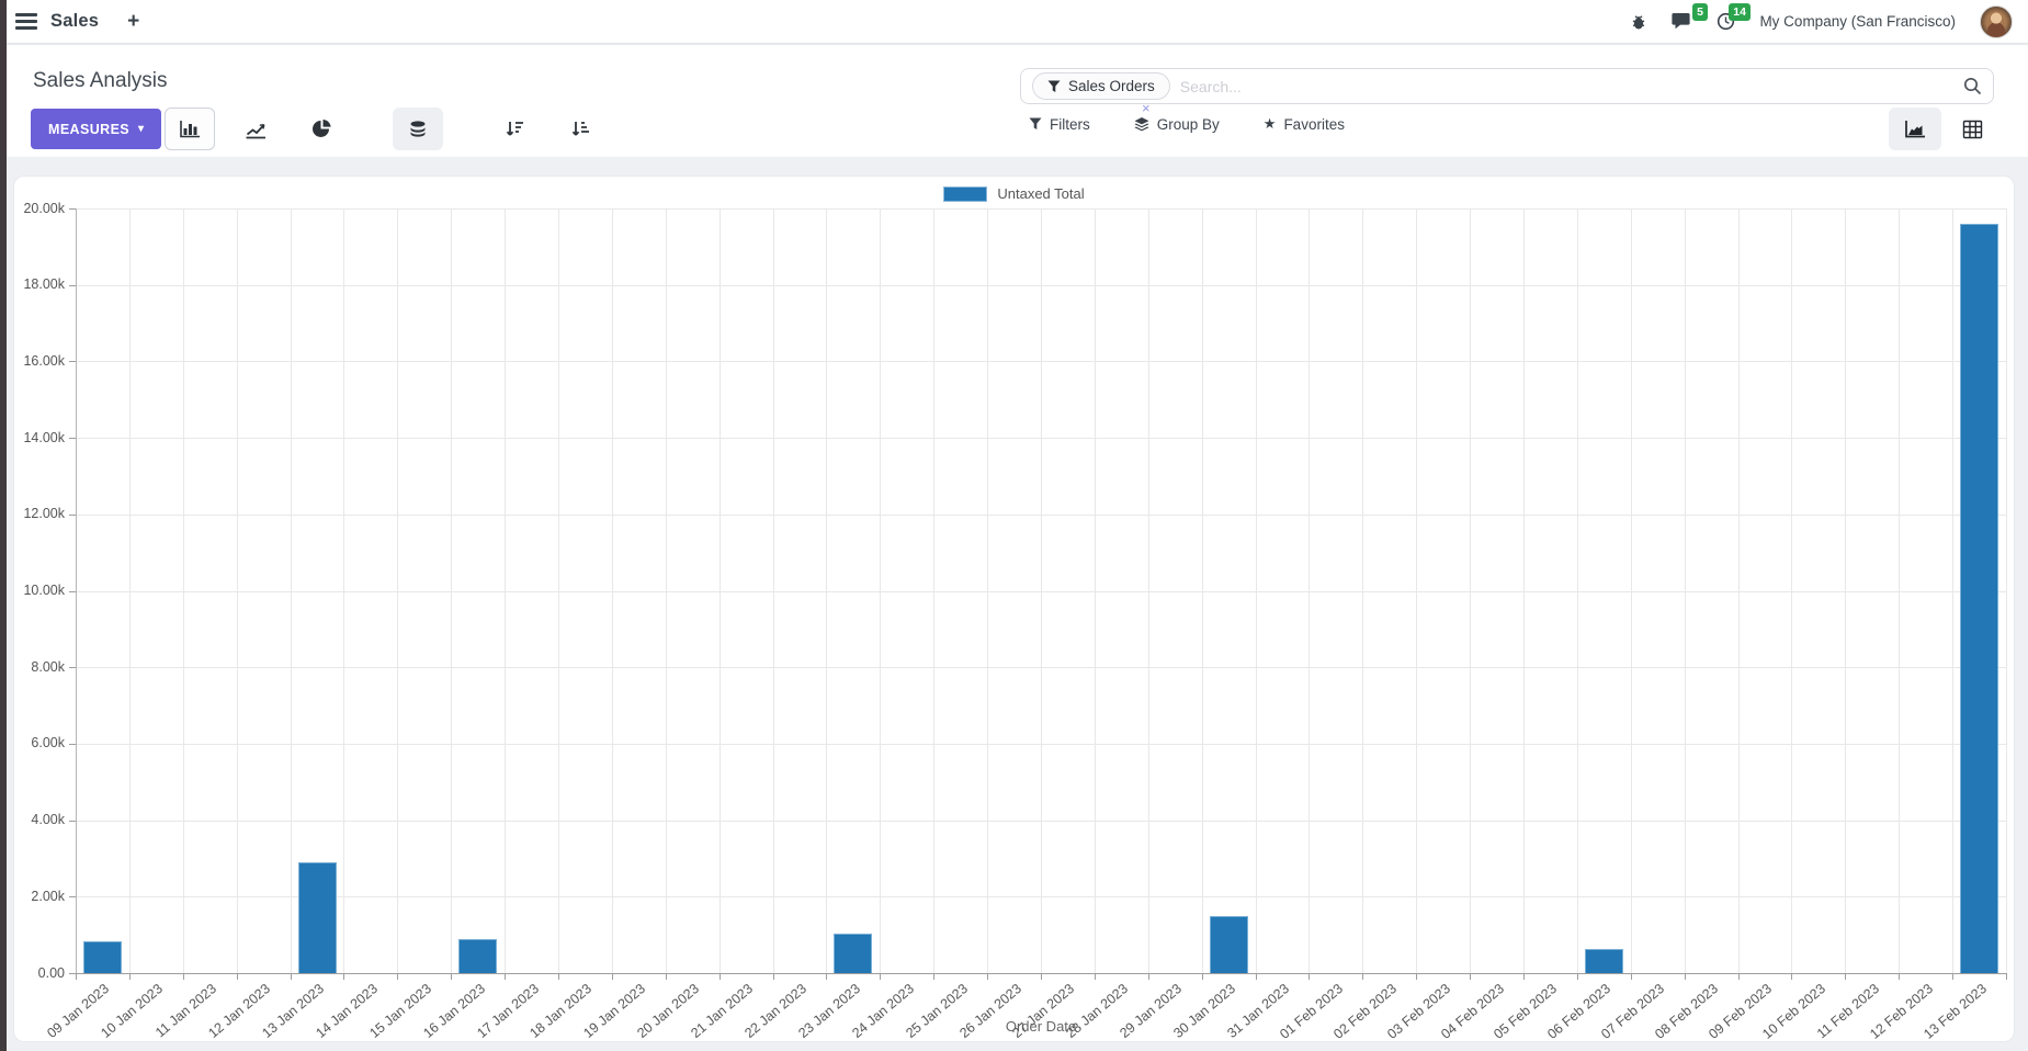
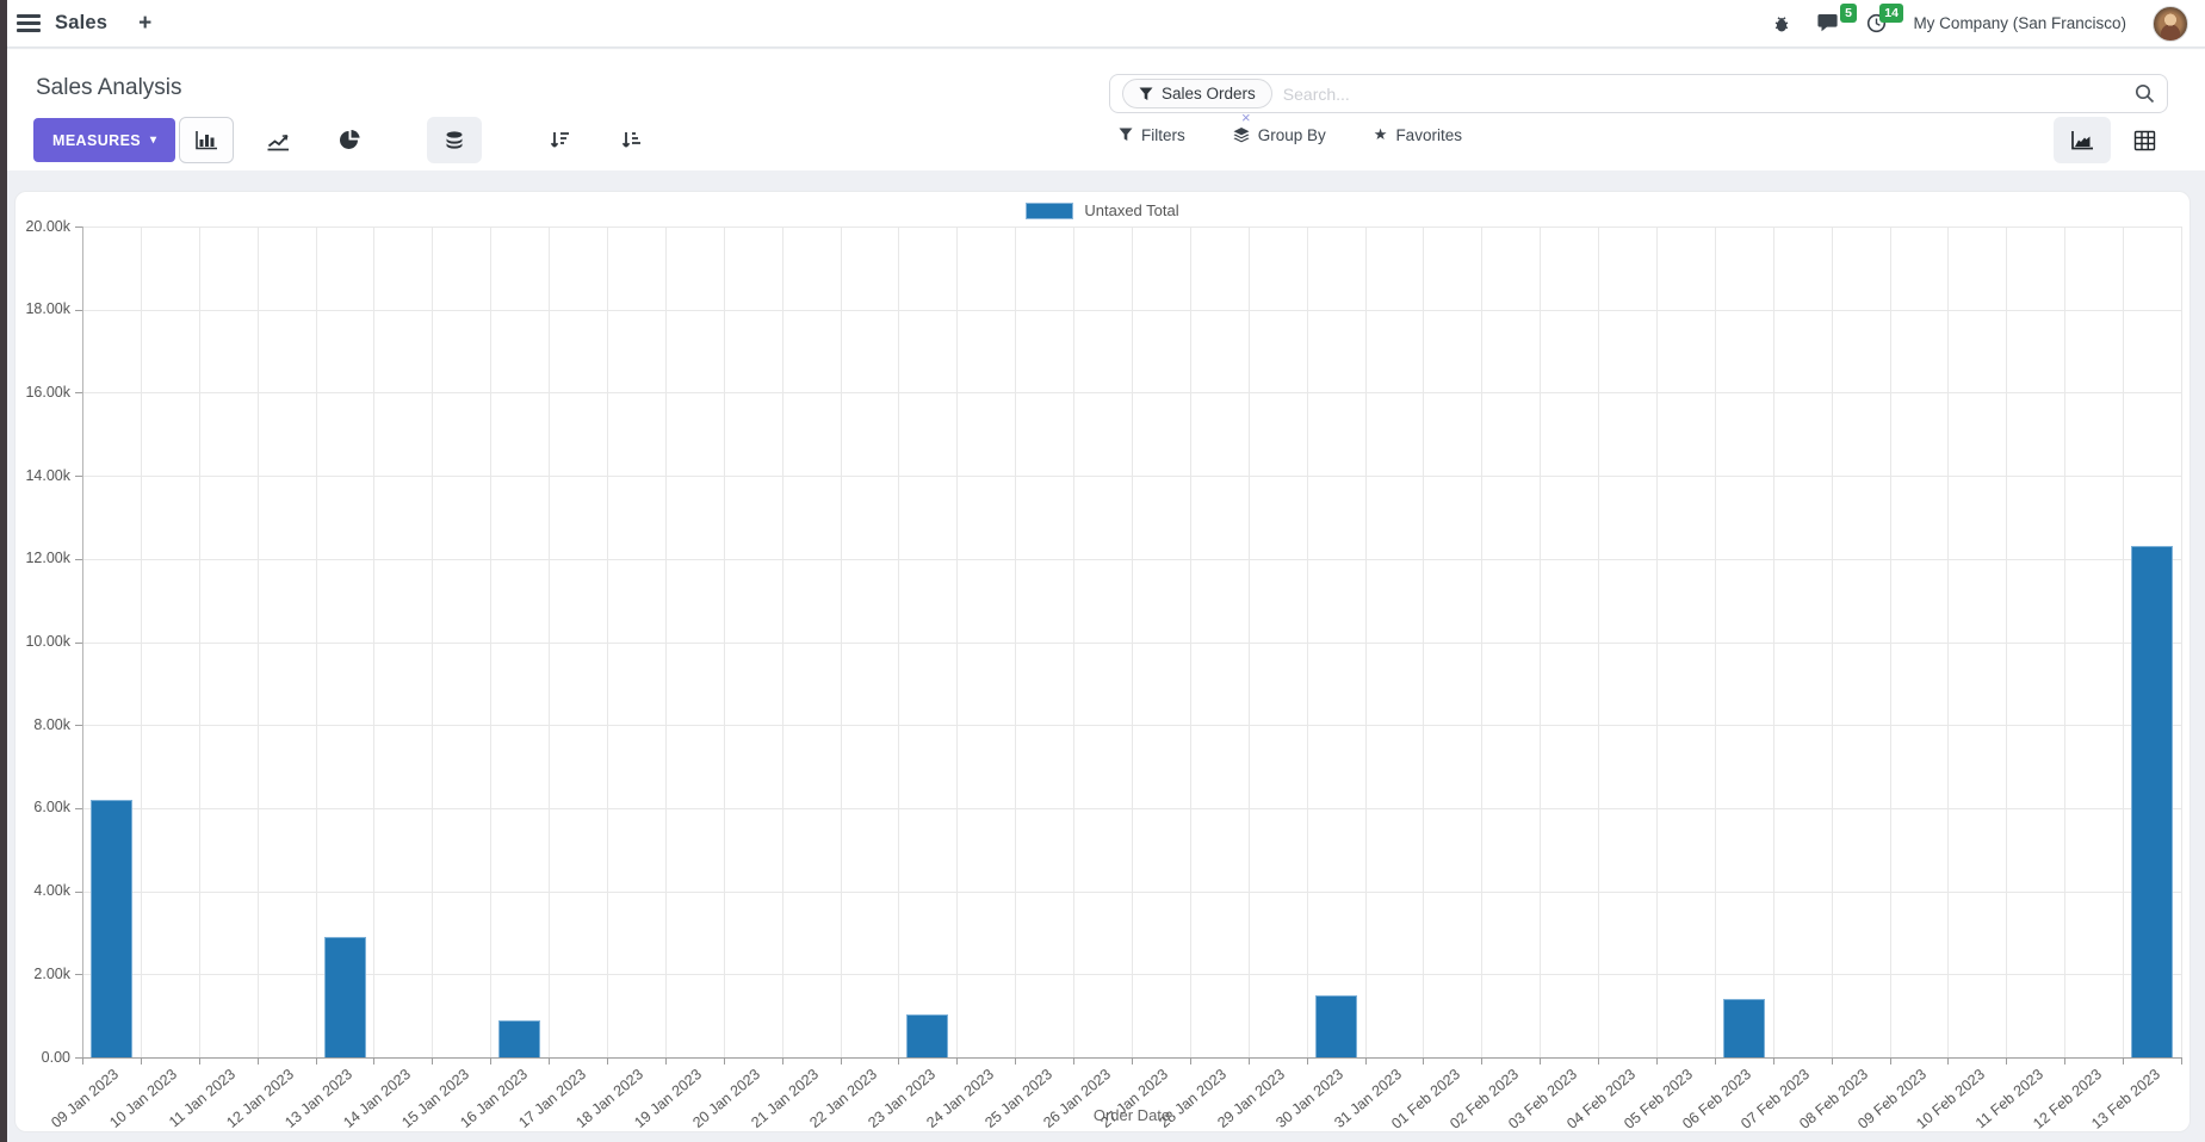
09 Jan 2023: 0.8k -> 6.2k
06 Feb 2023: 0.6k -> 1.4k
13 Feb 2023: 19.6k -> 12.3k
